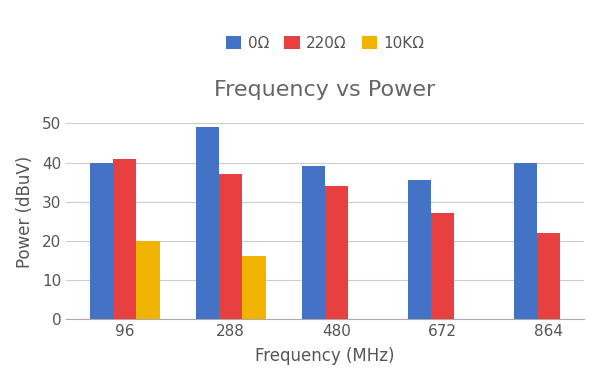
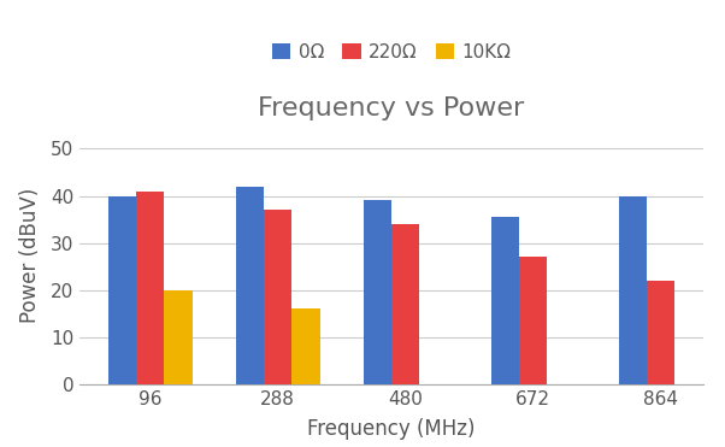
0Ω/288: 49.0 -> 42.0
